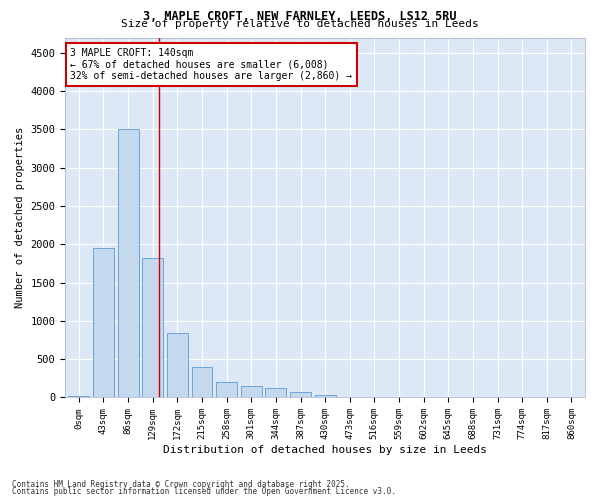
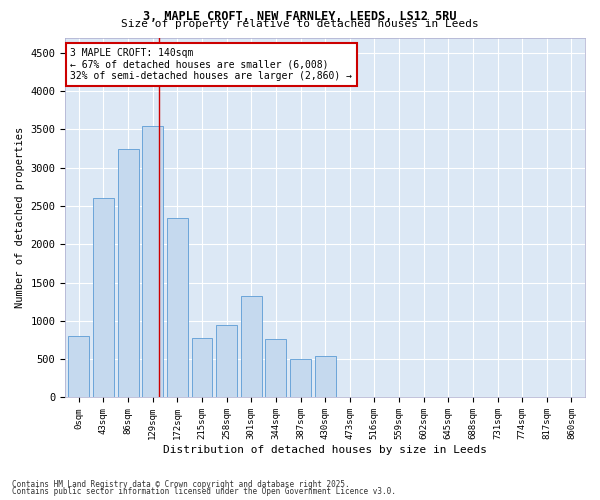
0sqm: 20 -> 800
43sqm: 1950 -> 2600
86sqm: 3500 -> 3240
129sqm: 1820 -> 3540
172sqm: 840 -> 2340
215sqm: 400 -> 780
258sqm: 200 -> 940
301sqm: 160 -> 1320
344sqm: 120 -> 760
387sqm: 80 -> 500
430sqm: 30 -> 540
